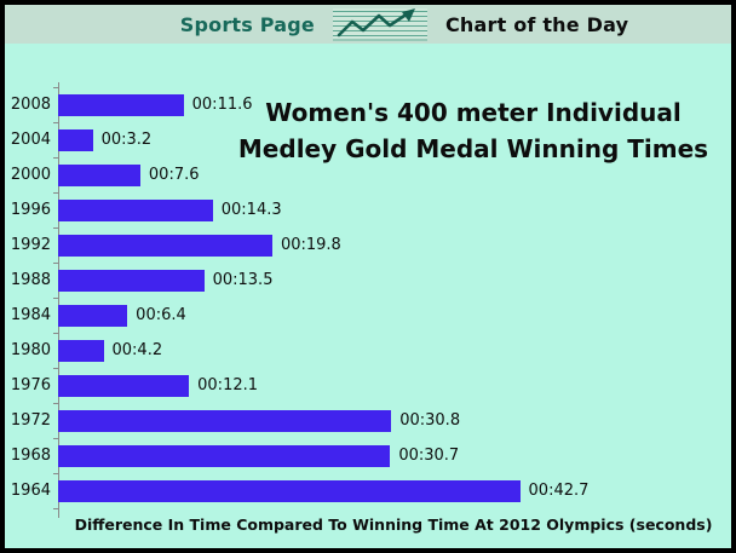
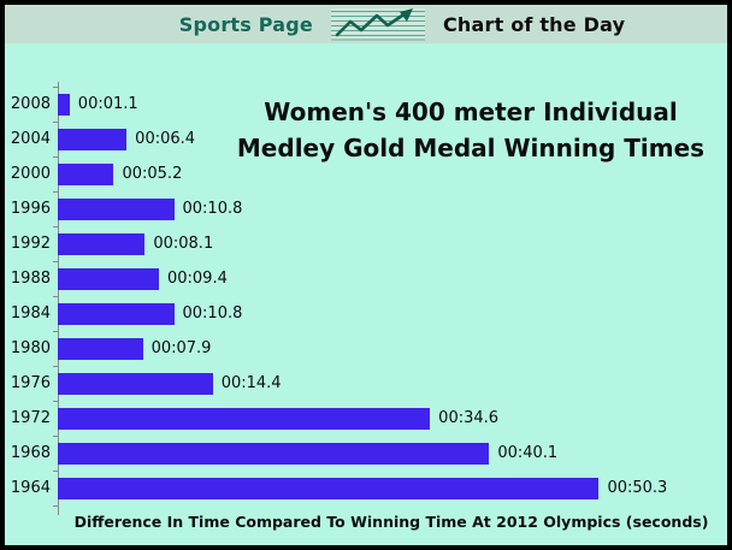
2008: 11.6 -> 01.1
2004: 3.2 -> 06.4
2000: 7.6 -> 05.2
1996: 14.3 -> 10.8
1992: 19.8 -> 08.1
1988: 13.5 -> 09.4
1984: 6.4 -> 10.8
1980: 4.2 -> 07.9
1976: 12.1 -> 14.4
1972: 30.8 -> 34.6
1968: 30.7 -> 40.1
1964: 42.7 -> 50.3
